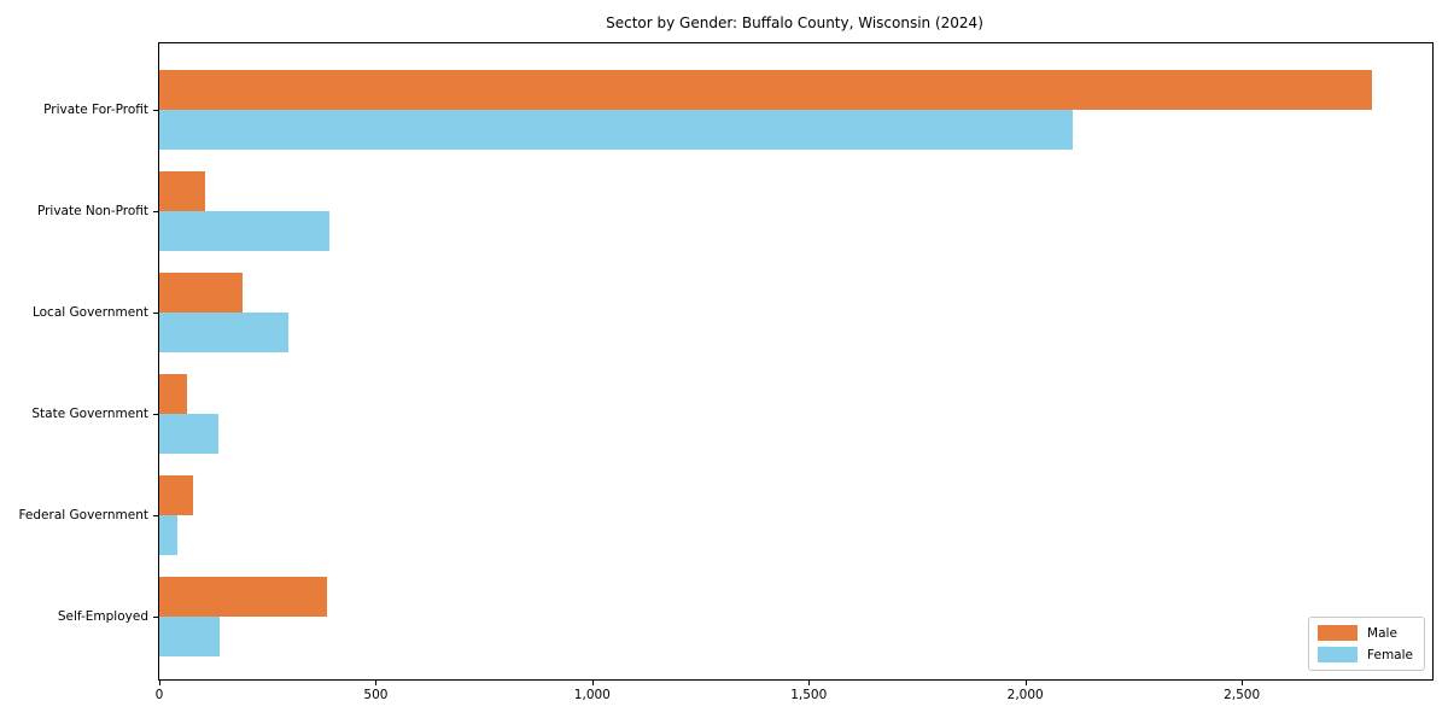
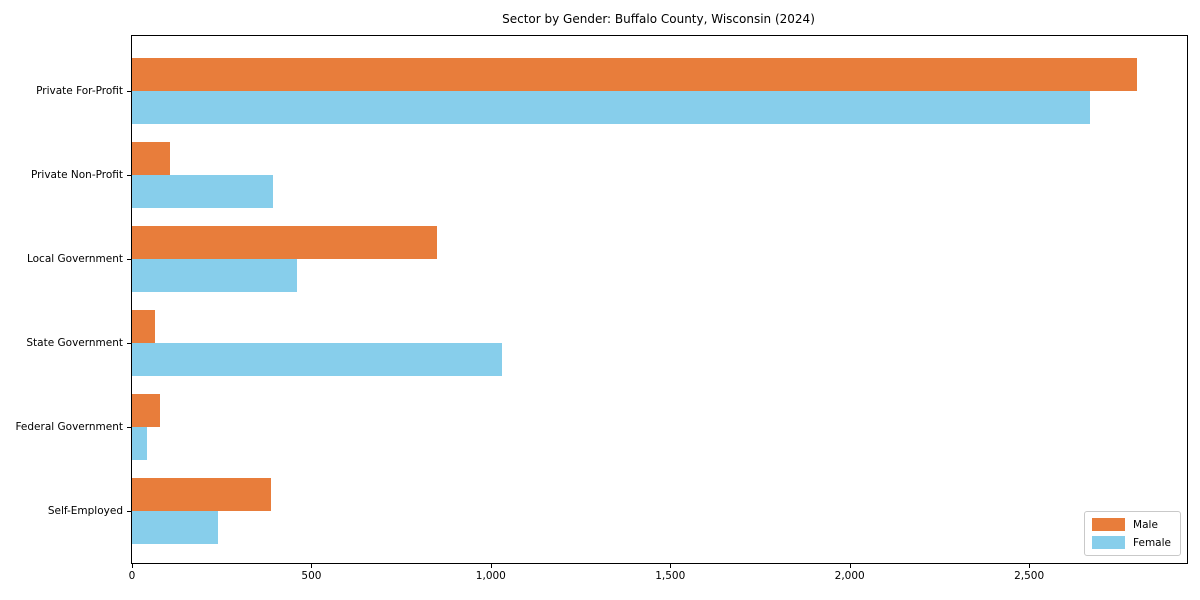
Female/Private For-Profit: 2110 -> 2670
Male/Local Government: 190 -> 850
Female/Local Government: 300 -> 460
Female/State Government: 140 -> 1030
Female/Self-Employed: 140 -> 240
